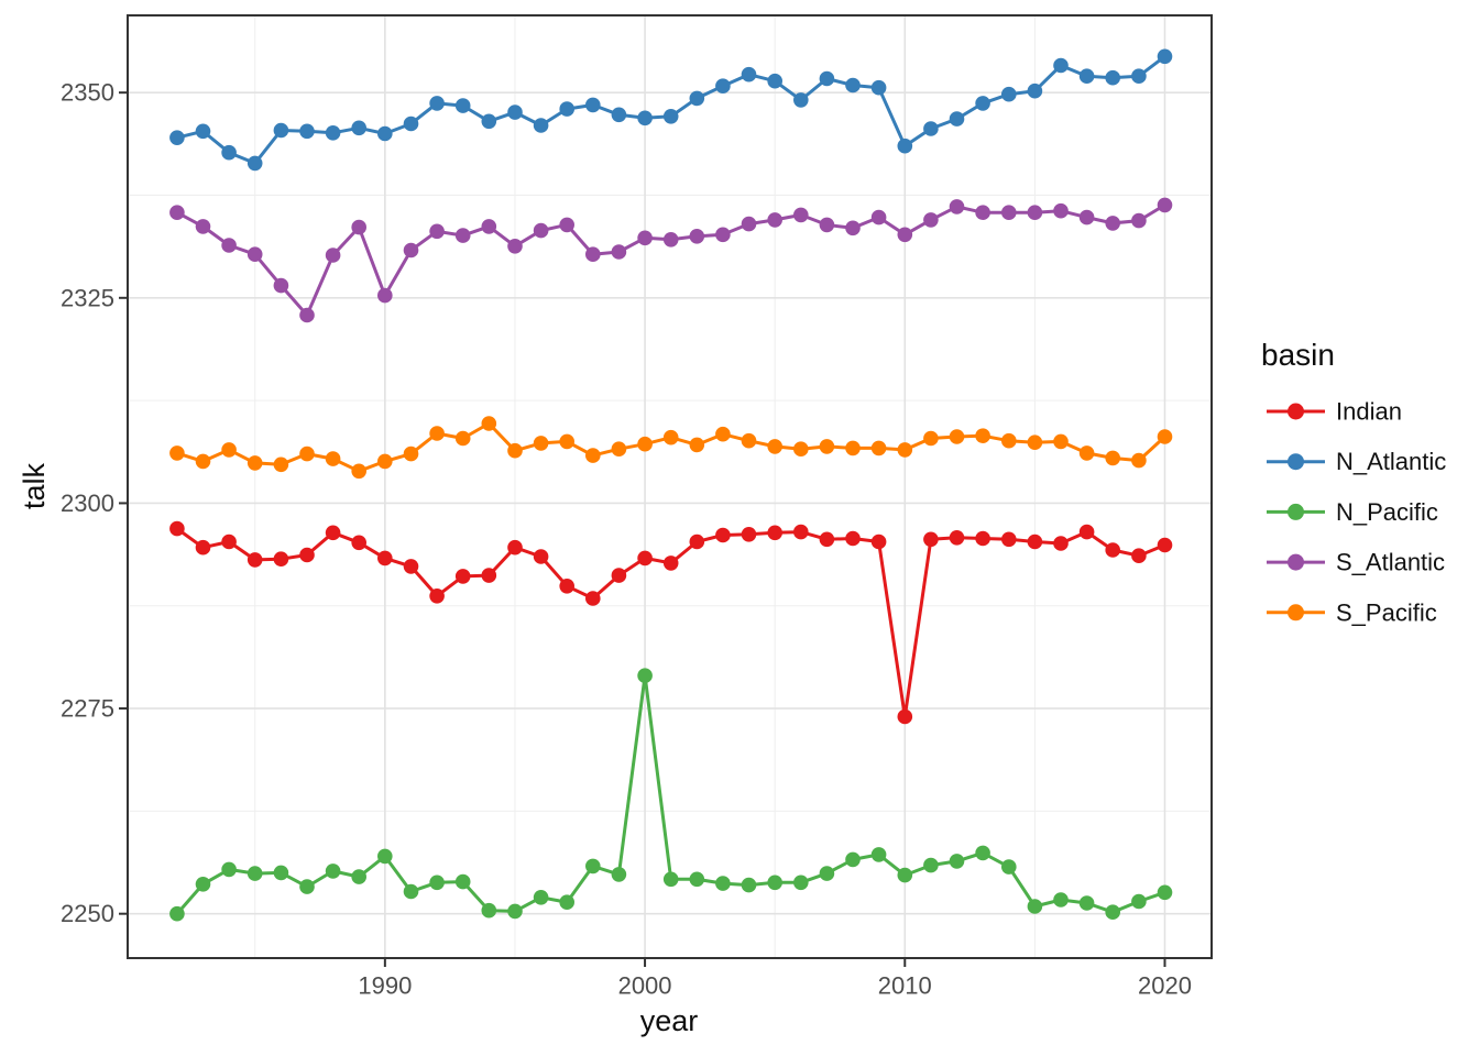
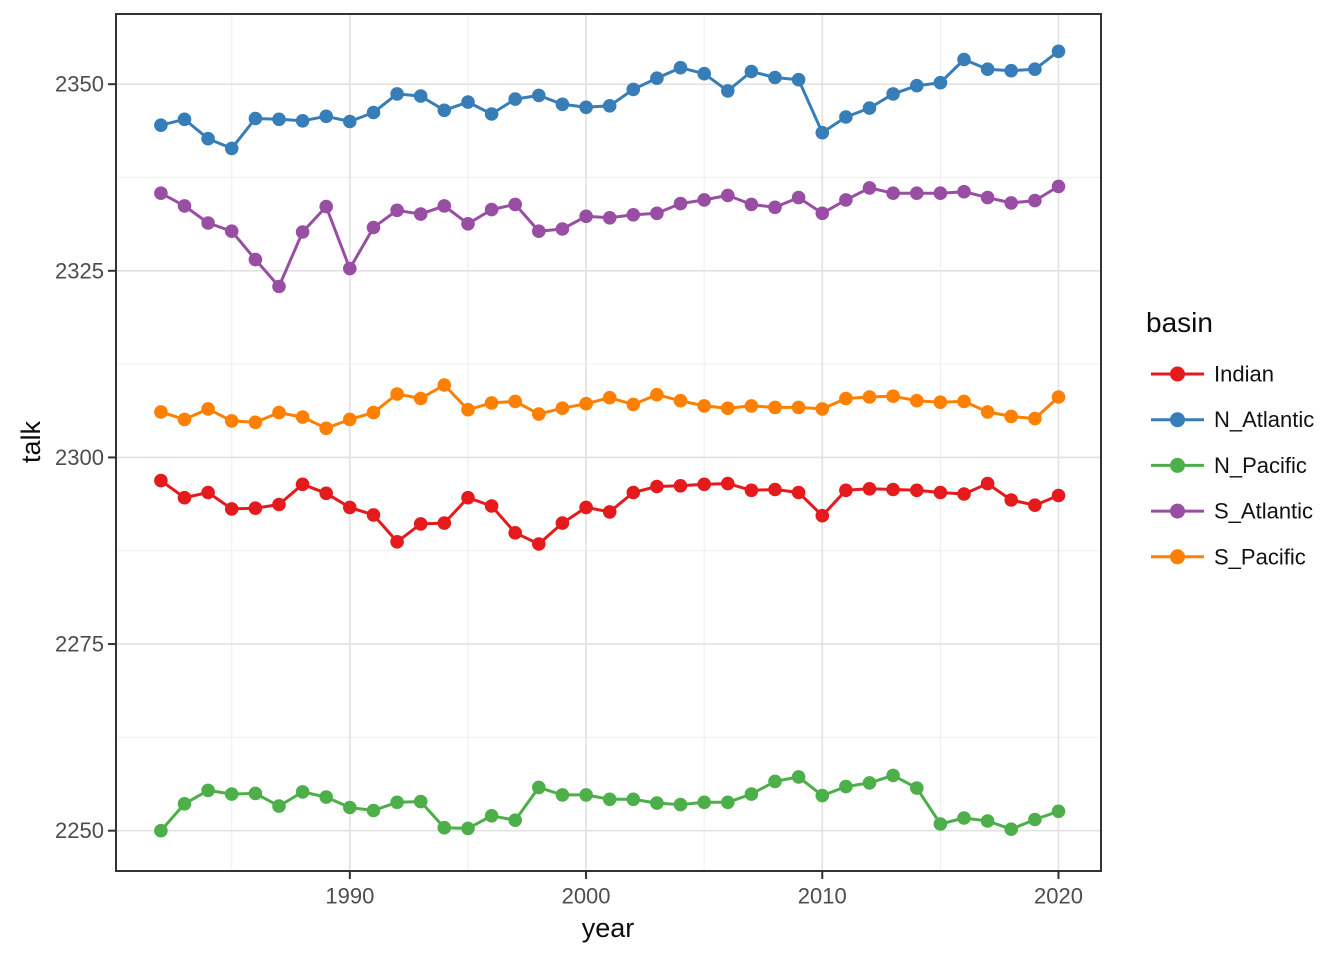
N_Pacific/1990: 2257 -> 2253
N_Pacific/2000: 2279 -> 2255
Indian/2010: 2274 -> 2292
